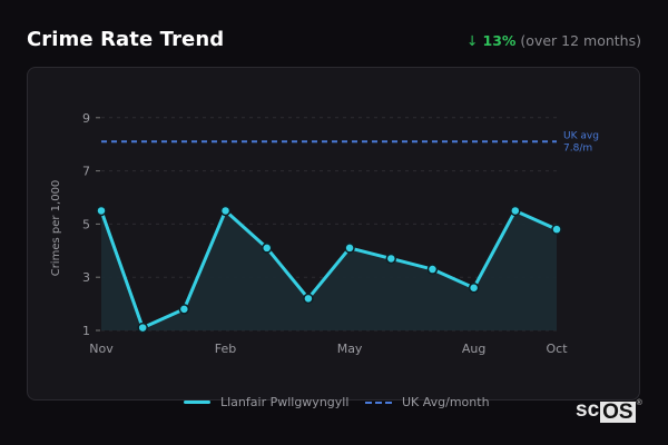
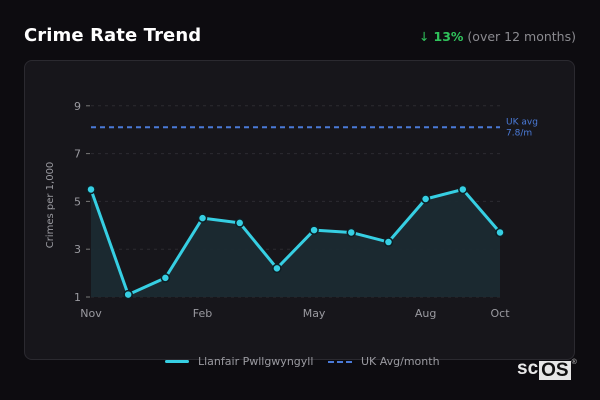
Llanfair Pwllgwyngyll/Feb: 5.5 -> 4.3
UK Avg/month/Feb: 8.1 -> 7.6
Llanfair Pwllgwyngyll/May: 4.1 -> 3.8
UK Avg/month/May: 8.1 -> 8.5
Llanfair Pwllgwyngyll/Aug: 2.6 -> 5.1
UK Avg/month/Aug: 8.1 -> 8.9
Llanfair Pwllgwyngyll/Oct: 4.8 -> 3.7
